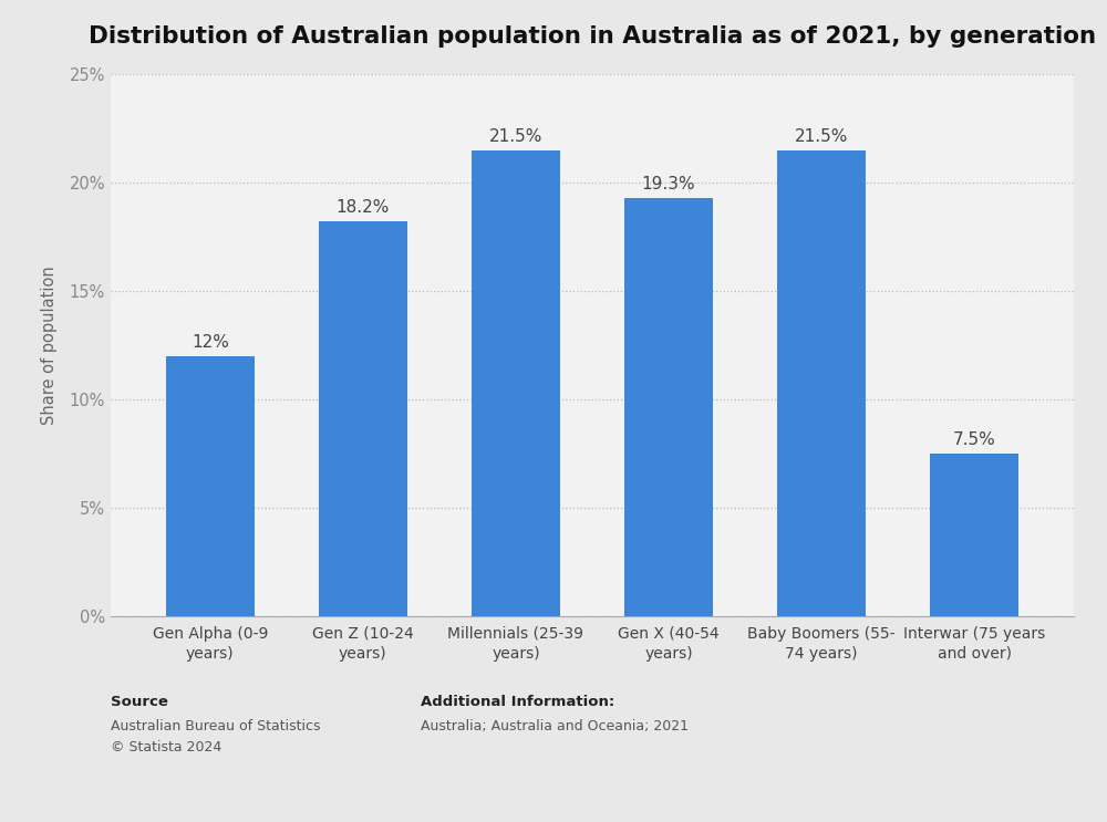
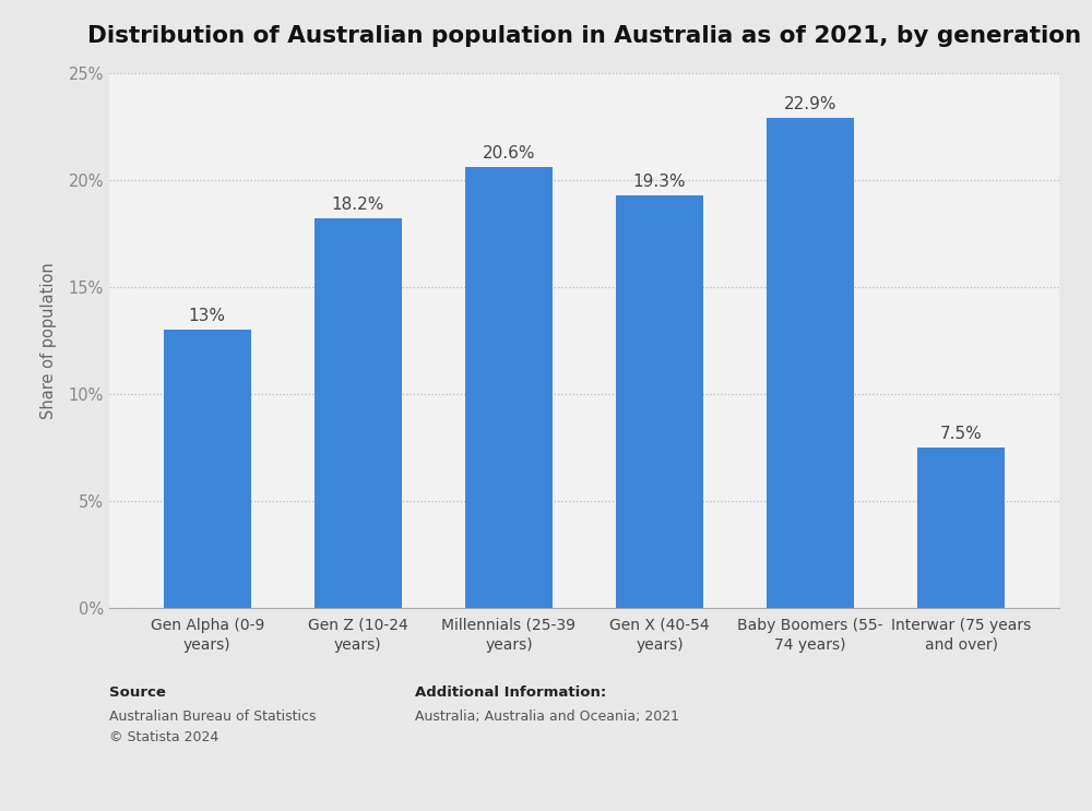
Gen Alpha (0-9 years): 12% -> 13%
Millennials (25-39 years): 21.5% -> 20.6%
Baby Boomers (55- 74 years): 21.5% -> 22.9%
